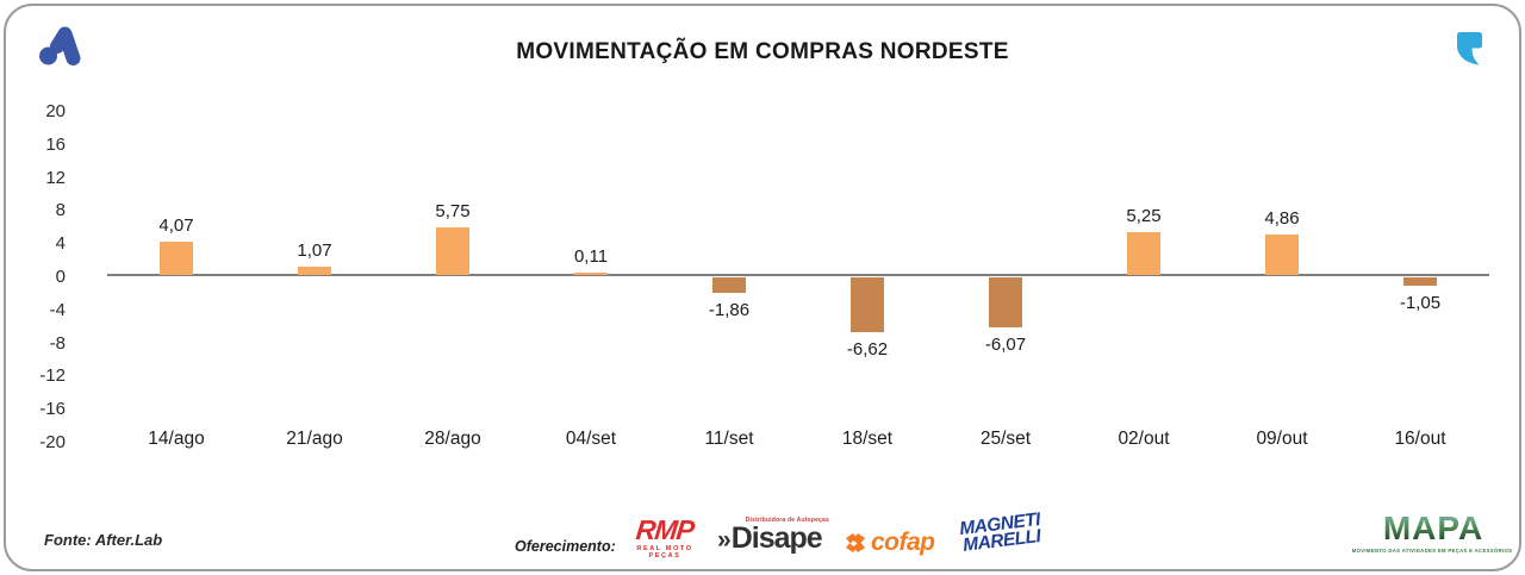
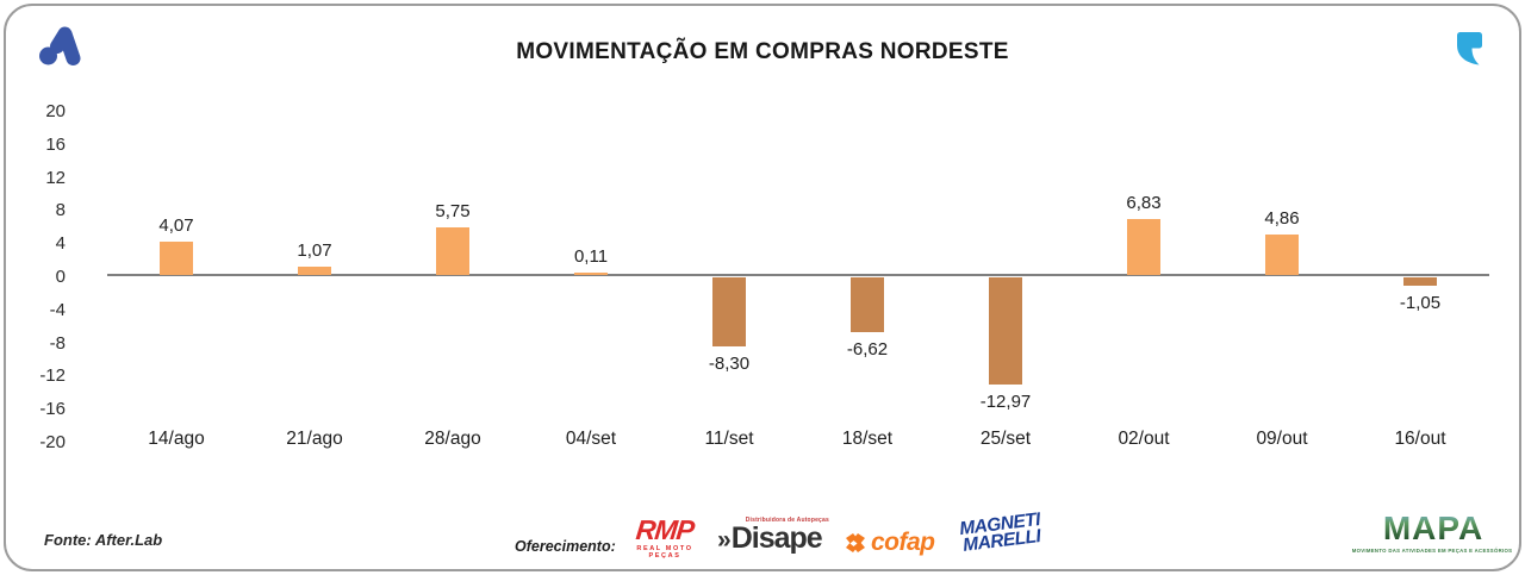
11/set: -1,86 -> -8,30
25/set: -6,07 -> -12,97
02/out: 5,25 -> 6,83
